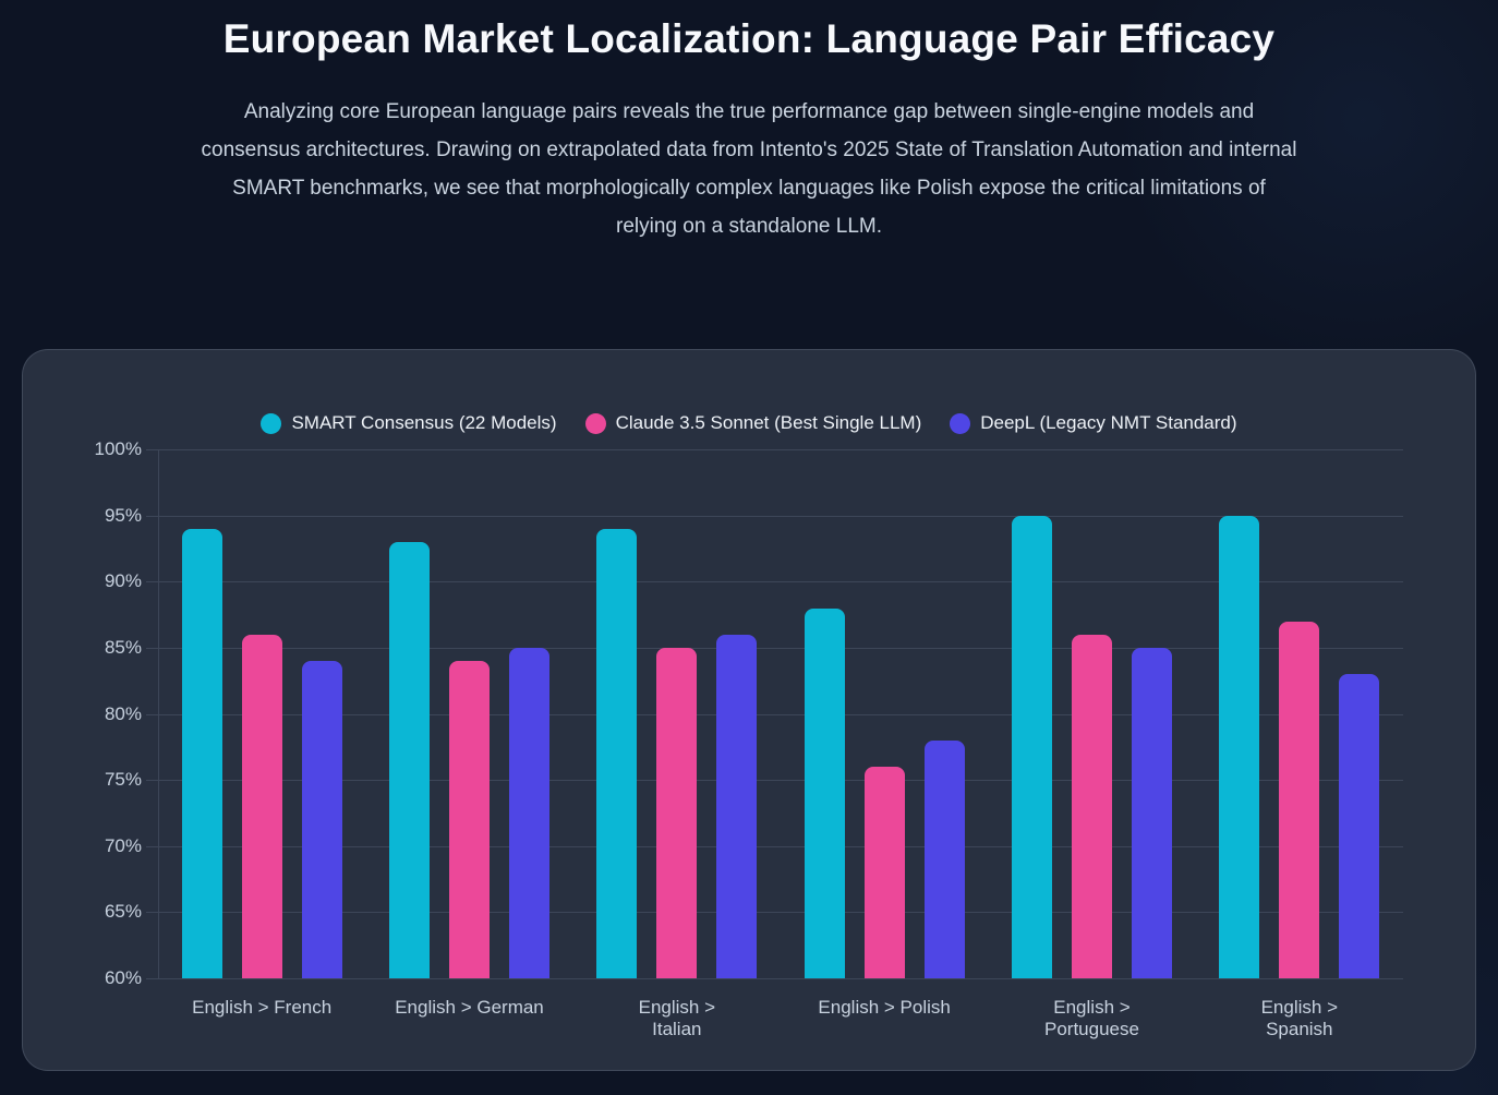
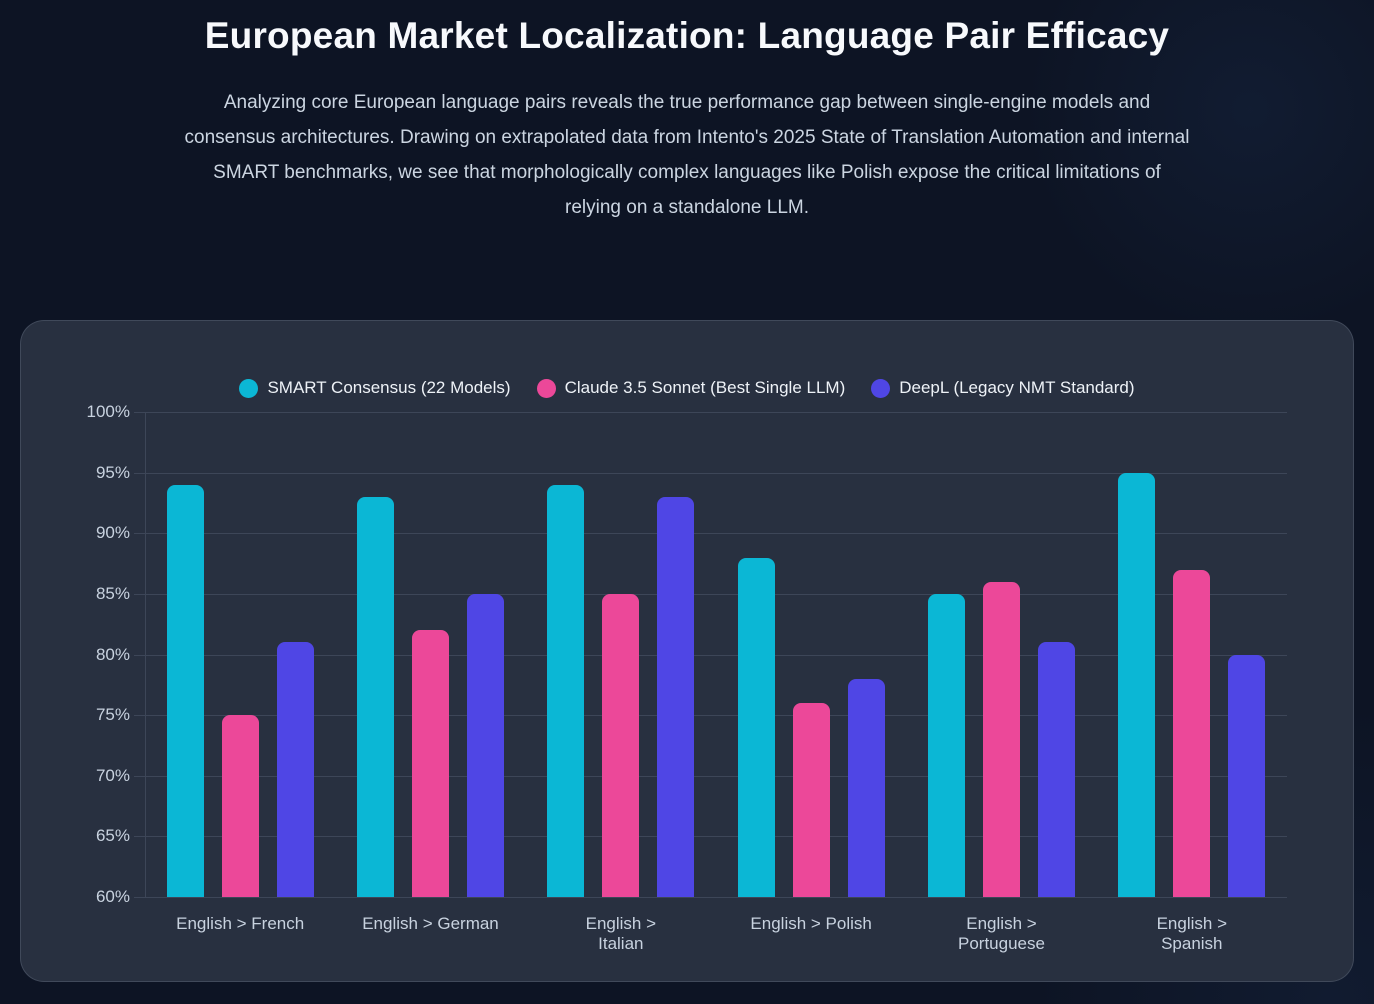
Claude 3.5 Sonnet (Best Single LLM)/English > French: 86% -> 75%
DeepL (Legacy NMT Standard)/English > French: 84% -> 81%
Claude 3.5 Sonnet (Best Single LLM)/English > German: 84% -> 82%
DeepL (Legacy NMT Standard)/English > Italian: 86% -> 93%
SMART Consensus (22 Models)/English > Portuguese: 95% -> 85%
DeepL (Legacy NMT Standard)/English > Portuguese: 85% -> 81%
DeepL (Legacy NMT Standard)/English > Spanish: 83% -> 80%
